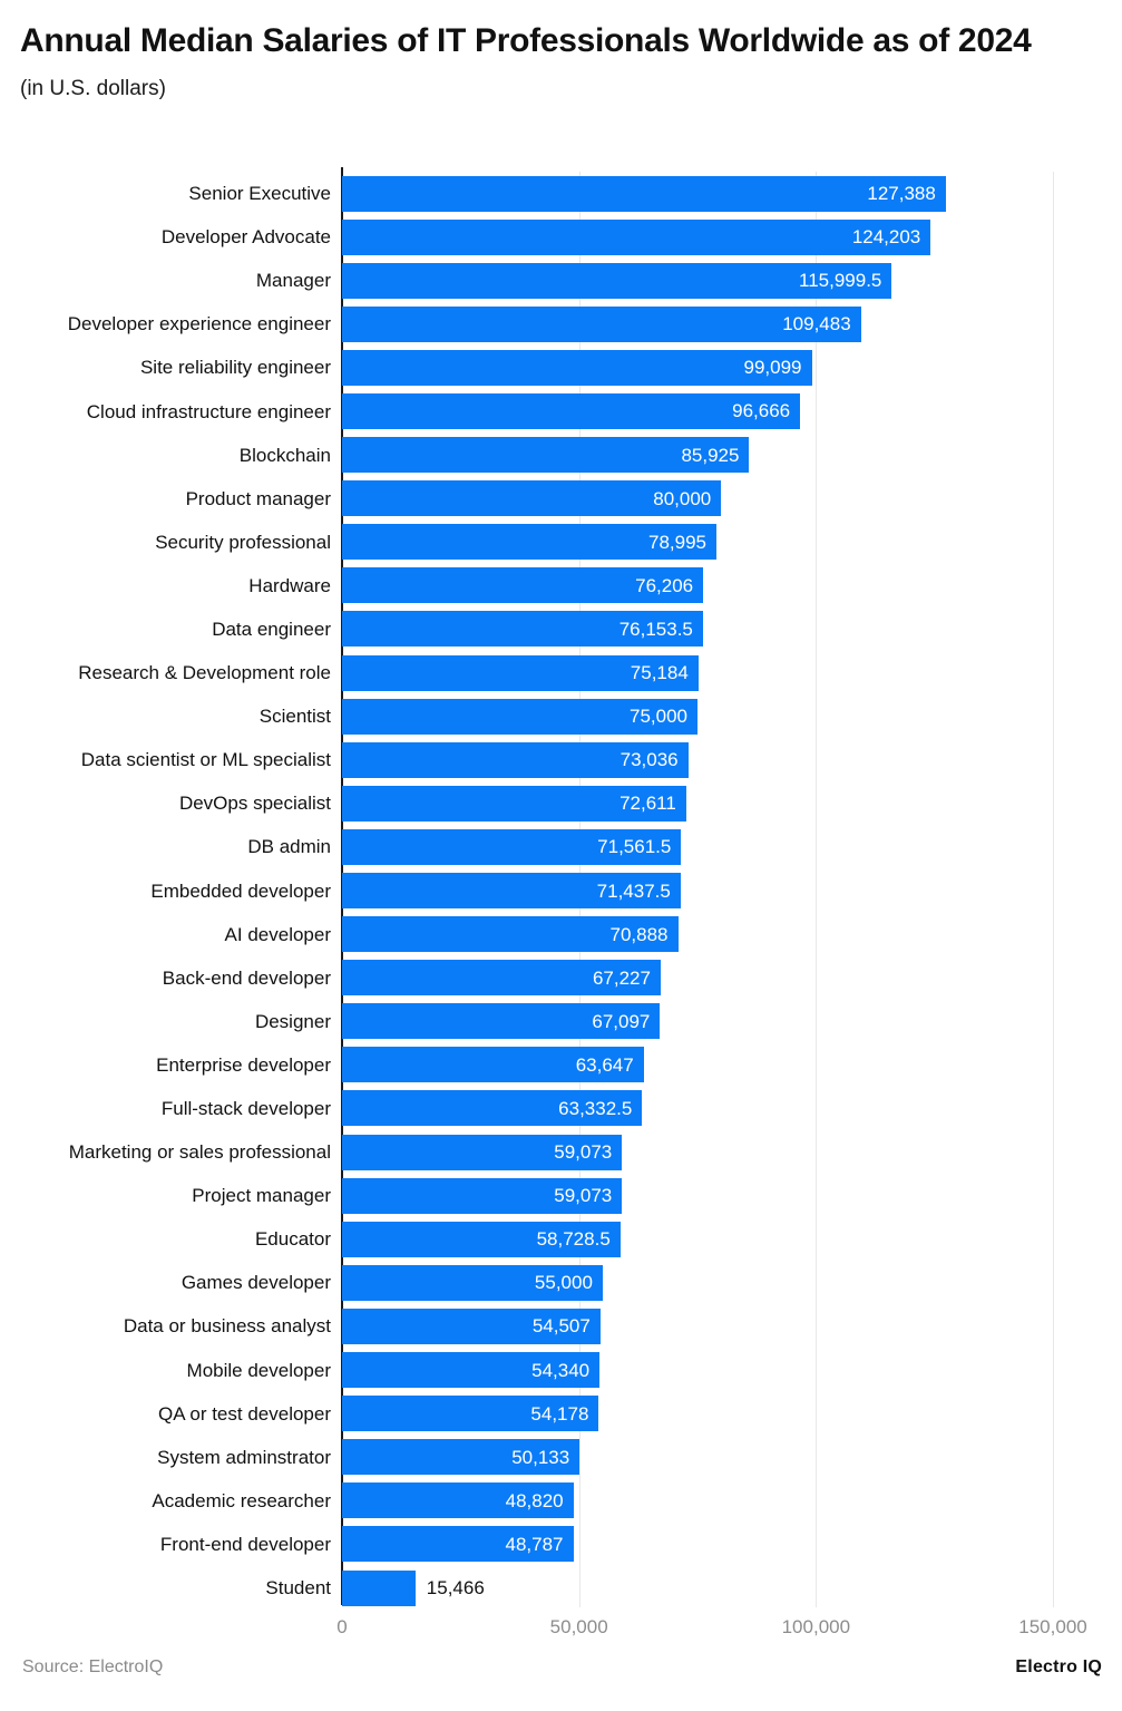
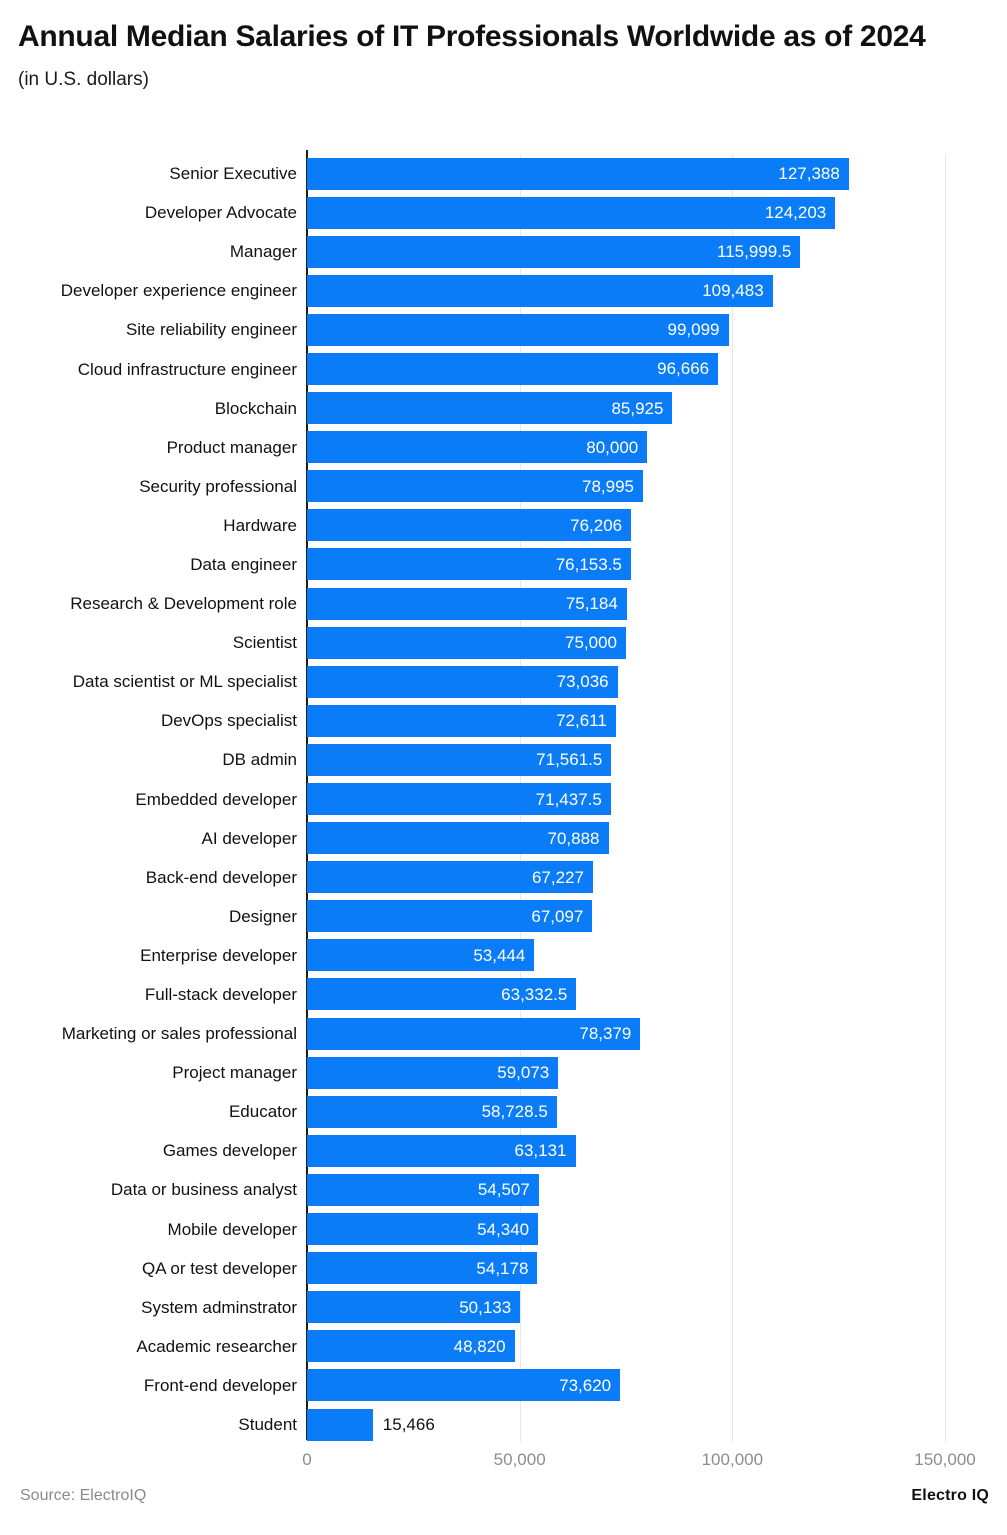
Enterprise developer: 63,647 -> 53,444
Marketing or sales professional: 59,073 -> 78,379
Games developer: 55,000 -> 63,131
Front-end developer: 48,787 -> 73,620
